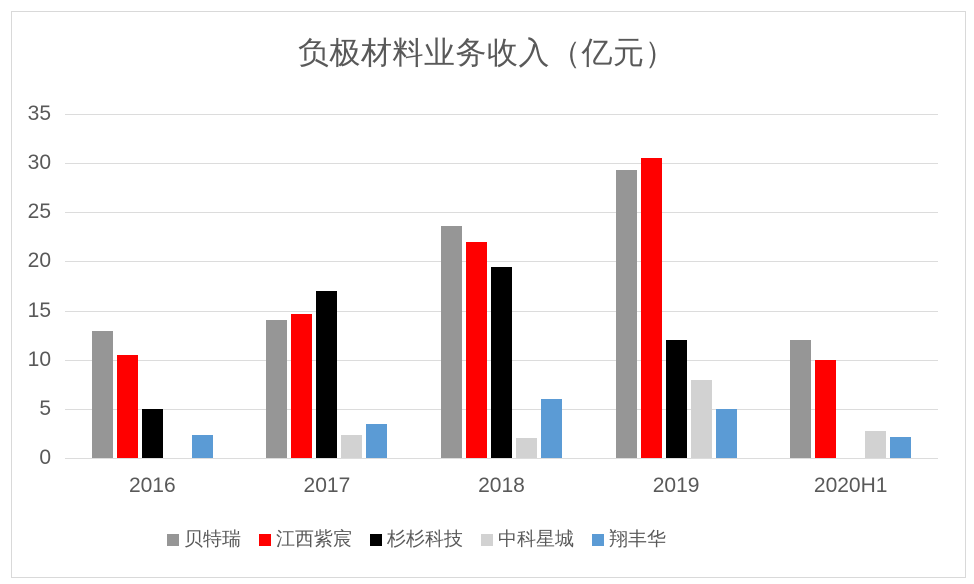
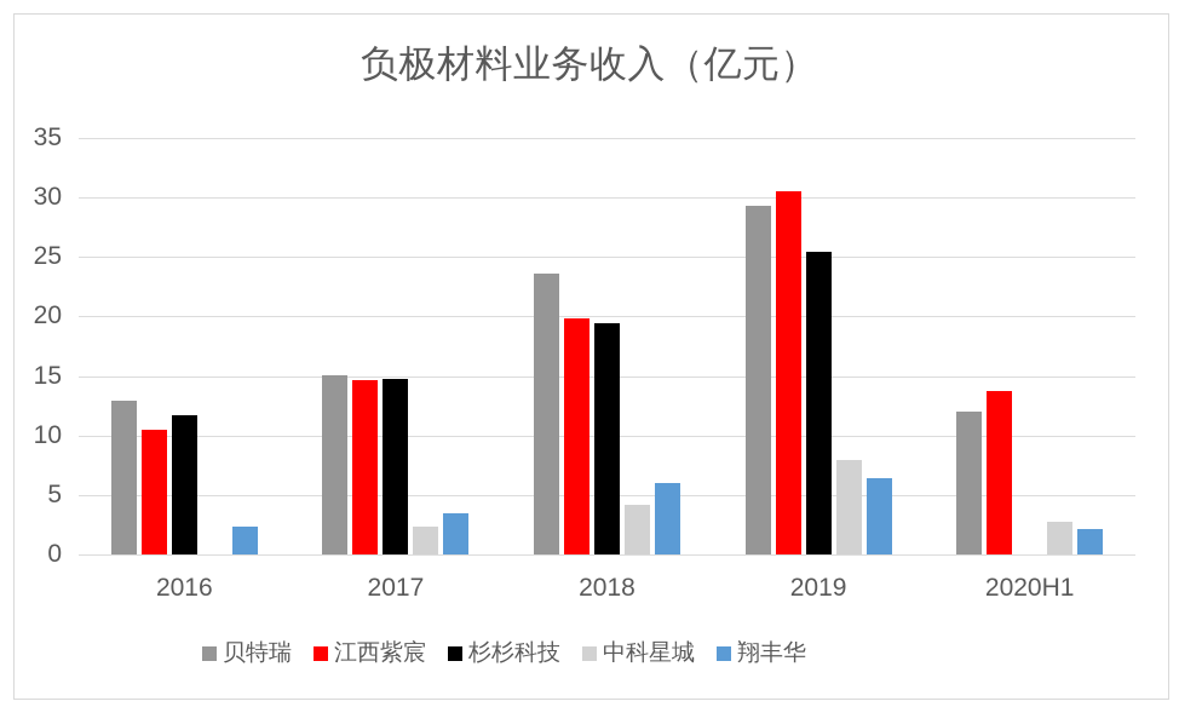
杉杉科技/2016: 5 -> 12
贝特瑞/2017: 14 -> 15
杉杉科技/2017: 17 -> 15
江西紫宸/2018: 22 -> 20
中科星城/2018: 2 -> 4
杉杉科技/2019: 12 -> 25
翔丰华/2019: 5 -> 6
江西紫宸/2020H1: 10 -> 14
